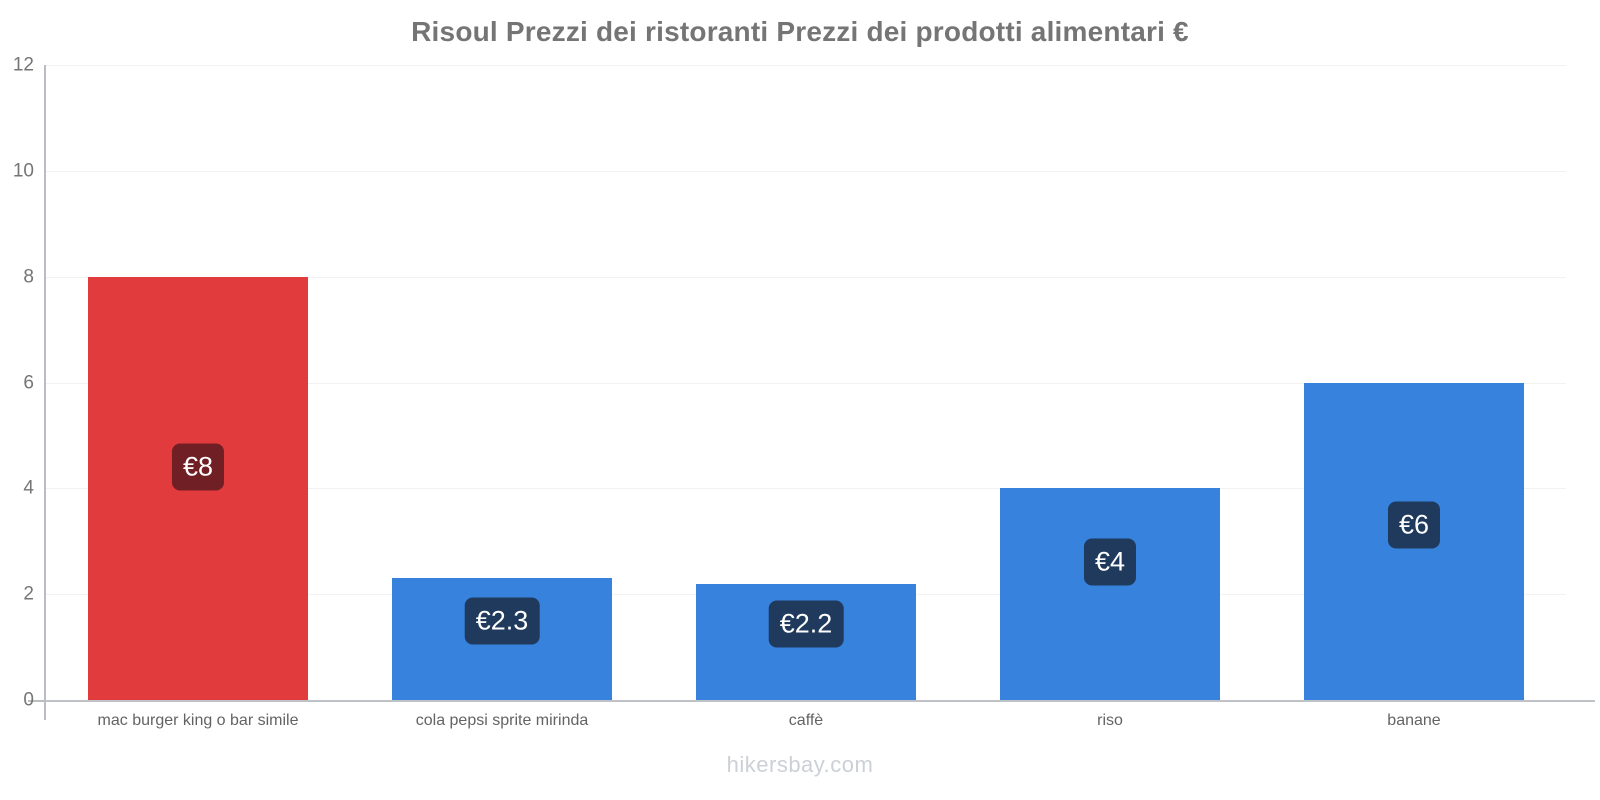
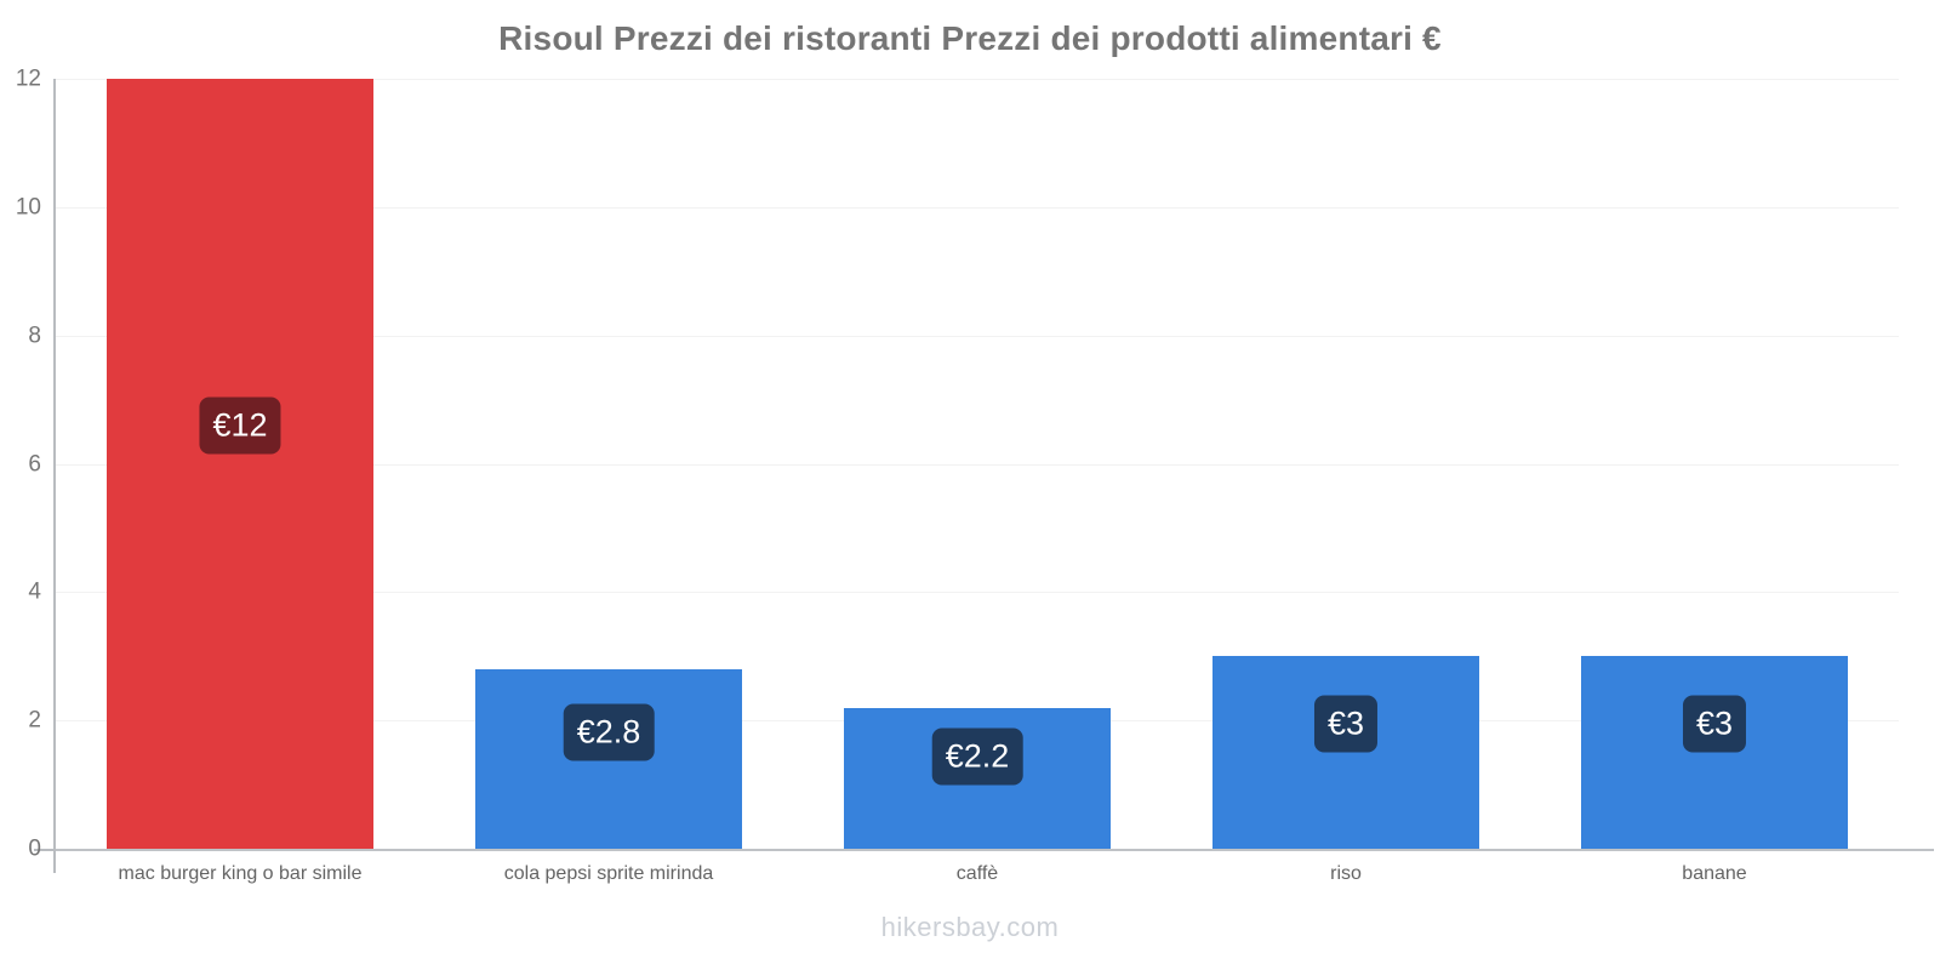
mac burger king o bar simile: €8 -> €12
cola pepsi sprite mirinda: €2.3 -> €2.8
riso: €4 -> €3
banane: €6 -> €3
